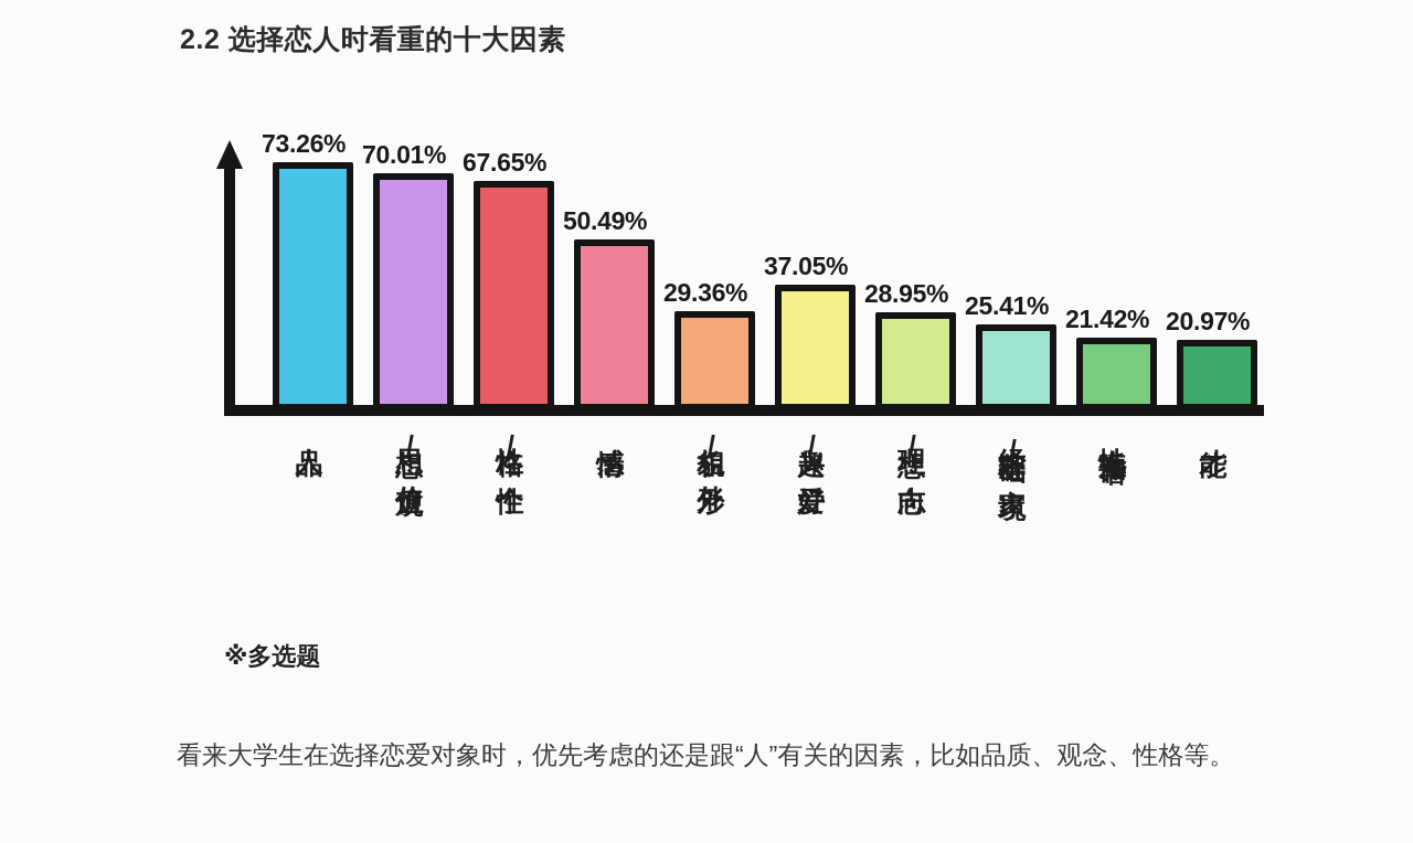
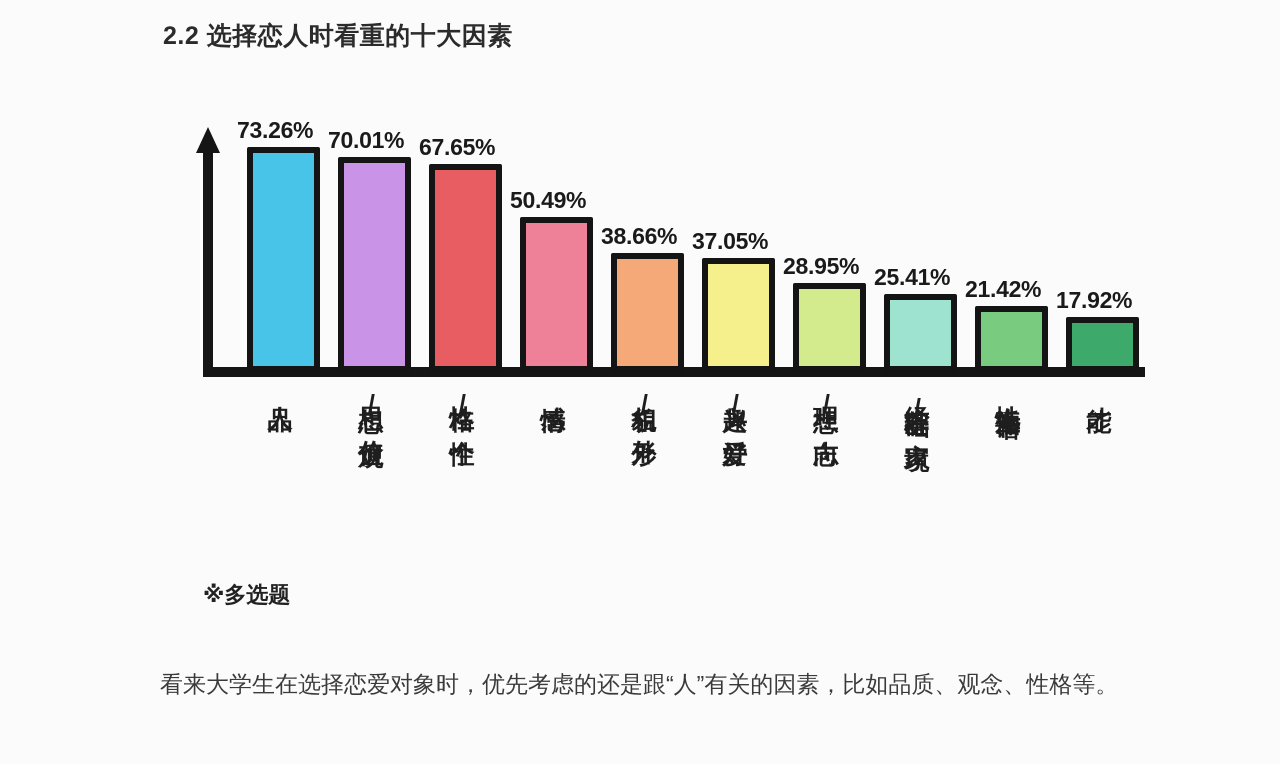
相貌/外形: 29.36% -> 38.66%
才能: 20.97% -> 17.92%
